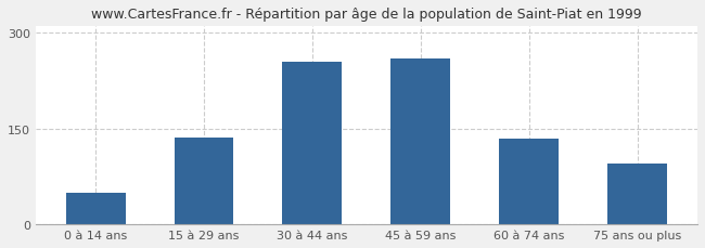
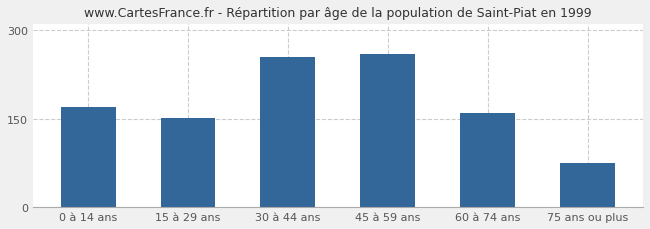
0 à 14 ans: 50 -> 170
15 à 29 ans: 136 -> 152
60 à 74 ans: 134 -> 160
75 ans ou plus: 96 -> 75
